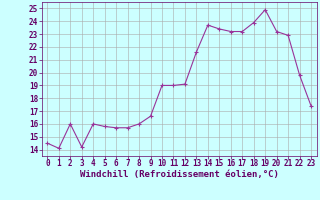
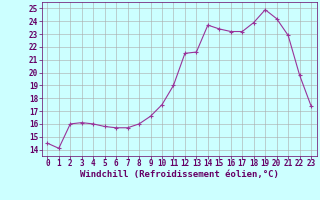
3: 14.2 -> 16.1
10: 19.0 -> 17.5
12: 19.1 -> 21.5
20: 23.2 -> 24.2
